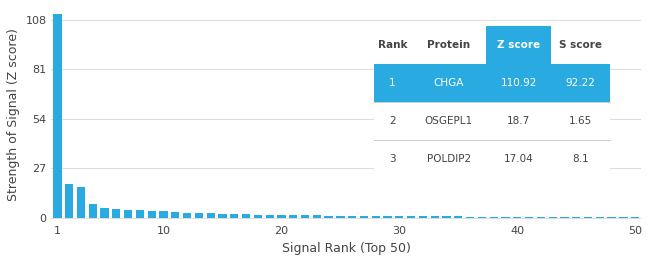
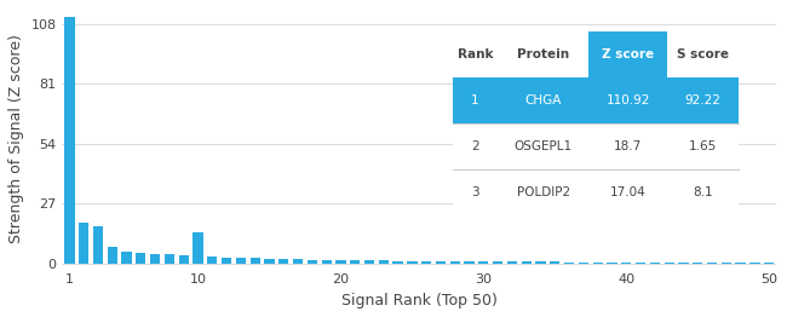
10: 4 -> 14
